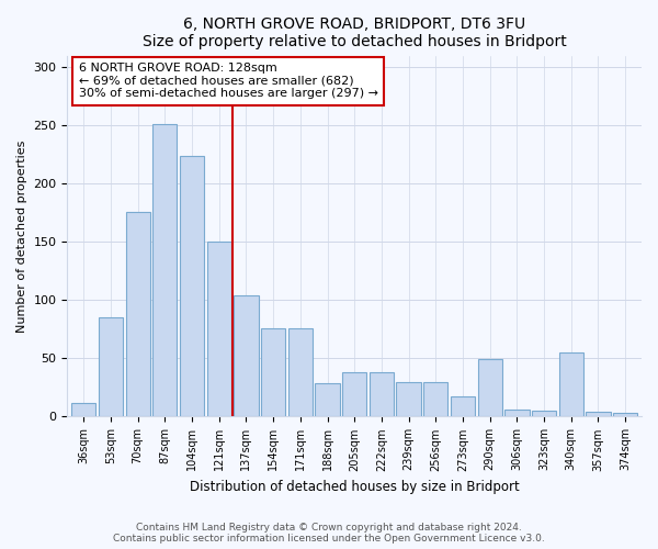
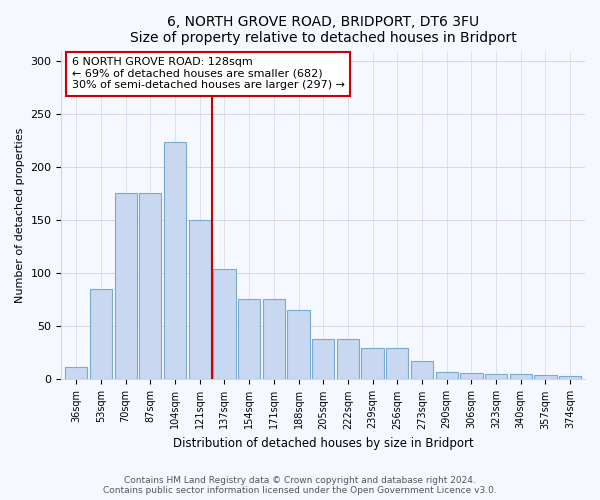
87sqm: 251 -> 176
188sqm: 29 -> 65
290sqm: 49 -> 7
340sqm: 55 -> 5
